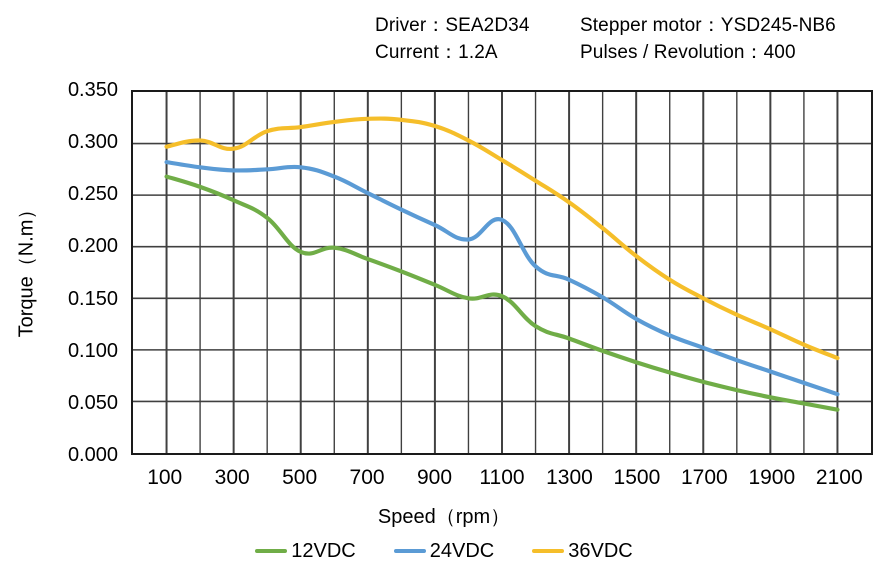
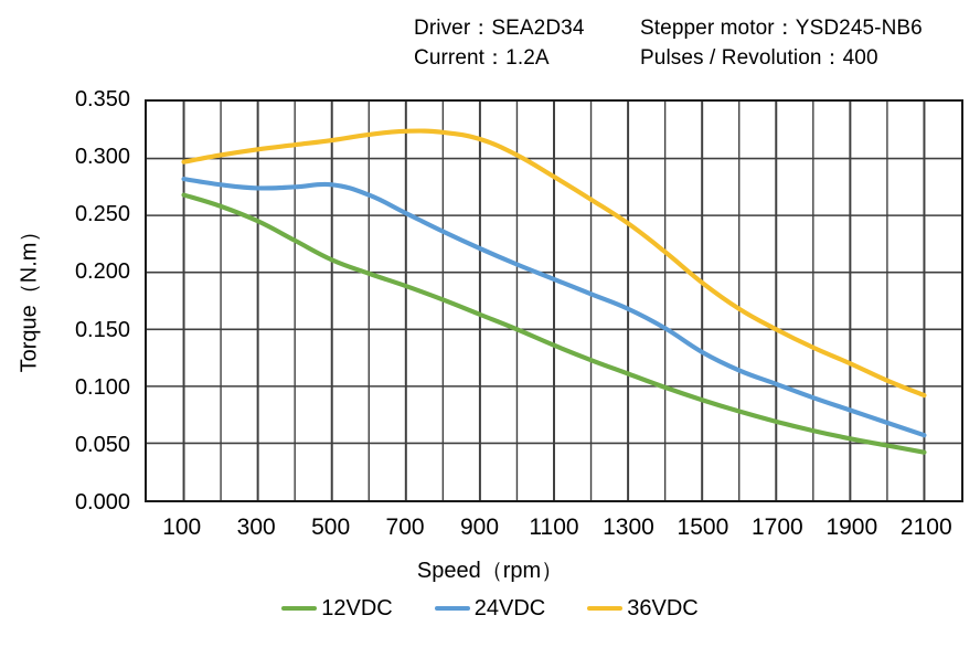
36VDC/300: 0.295 -> 0.308
12VDC/500: 0.195 -> 0.211
12VDC/1100: 0.152 -> 0.136
24VDC/1100: 0.226 -> 0.194
